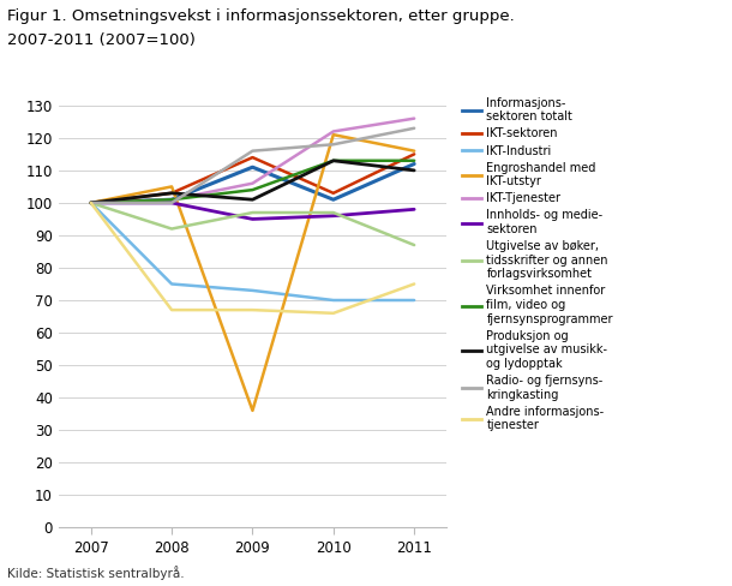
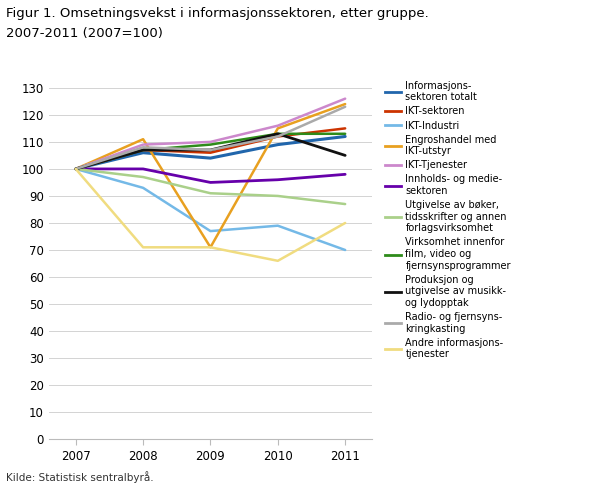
Informasjons- sektoren totalt/2008: 101 -> 106
IKT-sektoren/2008: 103 -> 107
IKT-Industri/2008: 75 -> 93
Engroshandel med IKT-utstyr/2008: 105 -> 111
IKT-Tjenester/2008: 101 -> 109
Utgivelse av bøker, tidsskrifter og annen forlagsvirksomhet/2008: 92 -> 97
Virksomhet innenfor film, video og fjernsynsprogrammer/2008: 101 -> 107
Produksjon og utgivelse av musikk- og lydopptak/2008: 103 -> 107
Radio- og fjernsyns- kringkasting/2008: 100 -> 108
Andre informasjons- tjenester/2008: 67 -> 71
Informasjons- sektoren totalt/2009: 111 -> 104
IKT-sektoren/2009: 114 -> 106
IKT-Industri/2009: 73 -> 77
Engroshandel med IKT-utstyr/2009: 36 -> 71
IKT-Tjenester/2009: 106 -> 110
Utgivelse av bøker, tidsskrifter og annen forlagsvirksomhet/2009: 97 -> 91
Virksomhet innenfor film, video og fjernsynsprogrammer/2009: 104 -> 109
Produksjon og utgivelse av musikk- og lydopptak/2009: 101 -> 107
Radio- og fjernsyns- kringkasting/2009: 116 -> 107
Andre informasjons- tjenester/2009: 67 -> 71
Informasjons- sektoren totalt/2010: 101 -> 109
IKT-sektoren/2010: 103 -> 112
IKT-Industri/2010: 70 -> 79
Engroshandel med IKT-utstyr/2010: 121 -> 115
IKT-Tjenester/2010: 122 -> 116
Utgivelse av bøker, tidsskrifter og annen forlagsvirksomhet/2010: 97 -> 90
Radio- og fjernsyns- kringkasting/2010: 118 -> 112
Engroshandel med IKT-utstyr/2011: 116 -> 124
Produksjon og utgivelse av musikk- og lydopptak/2011: 110 -> 105
Andre informasjons- tjenester/2011: 75 -> 80
